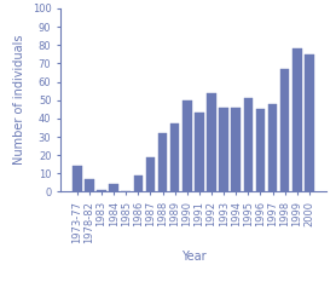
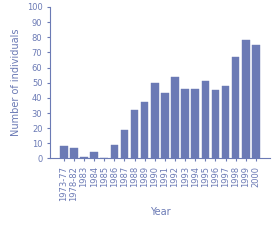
1973-77: 14 -> 8
